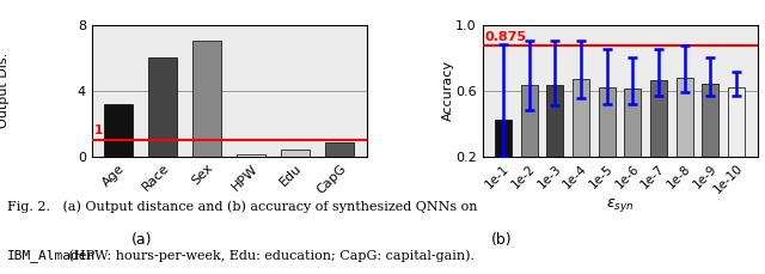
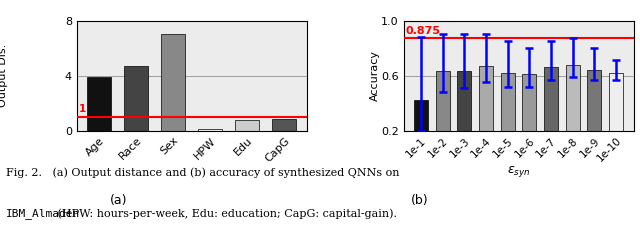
Age: 3.2 -> 3.9
Race: 6.0 -> 4.7
Edu: 0.4 -> 0.8
